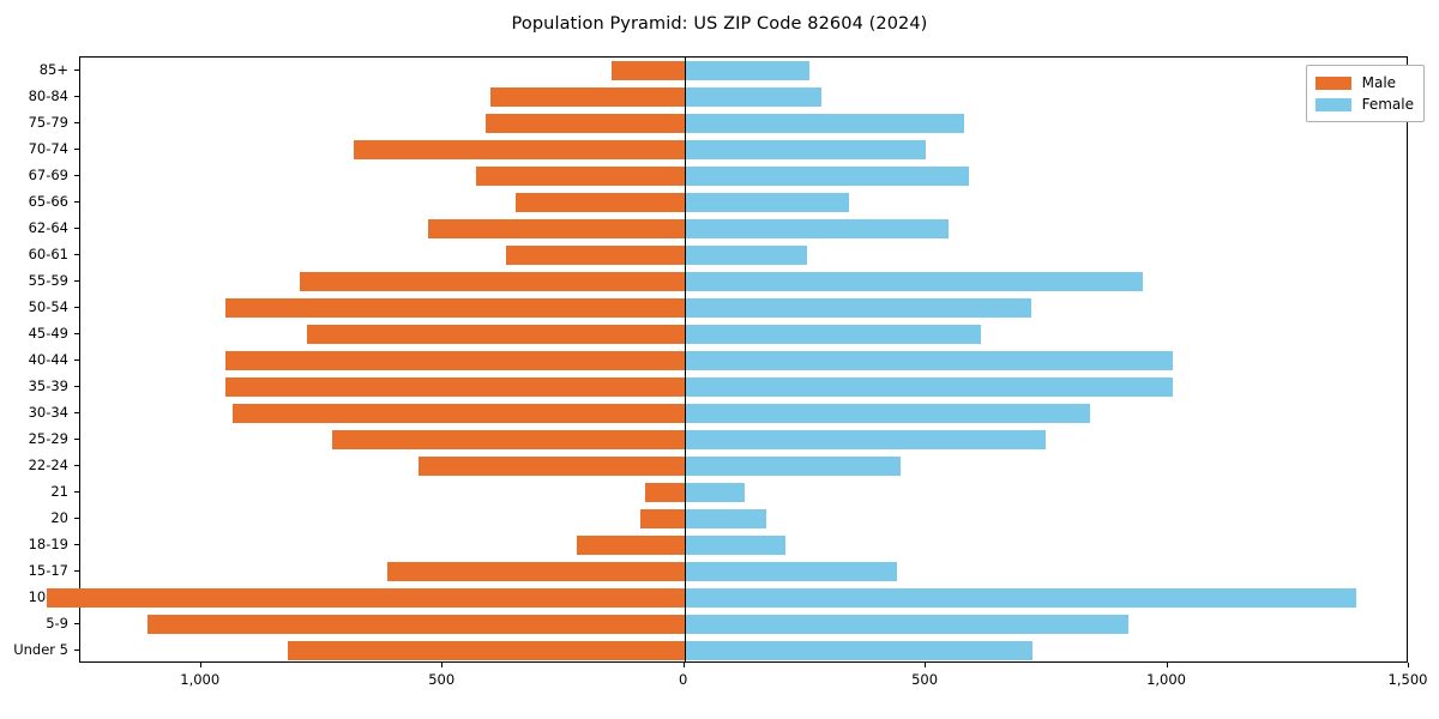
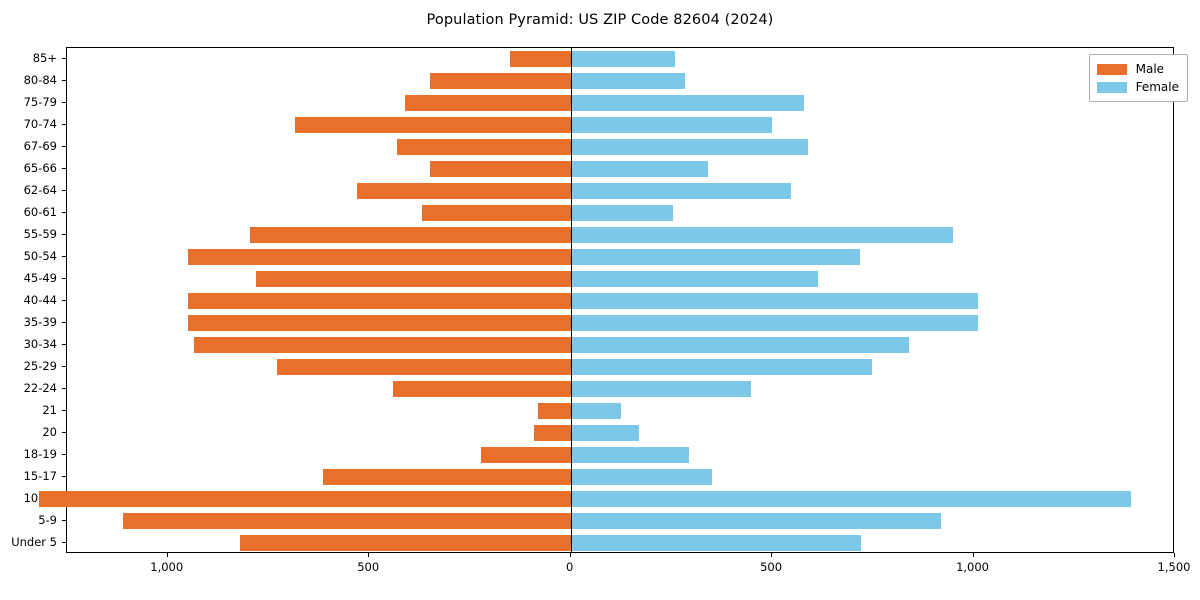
Male/80-84: 400 -> 350
Male/22-24: 550 -> 440
Female/18-19: 210 -> 300
Female/15-17: 440 -> 350
